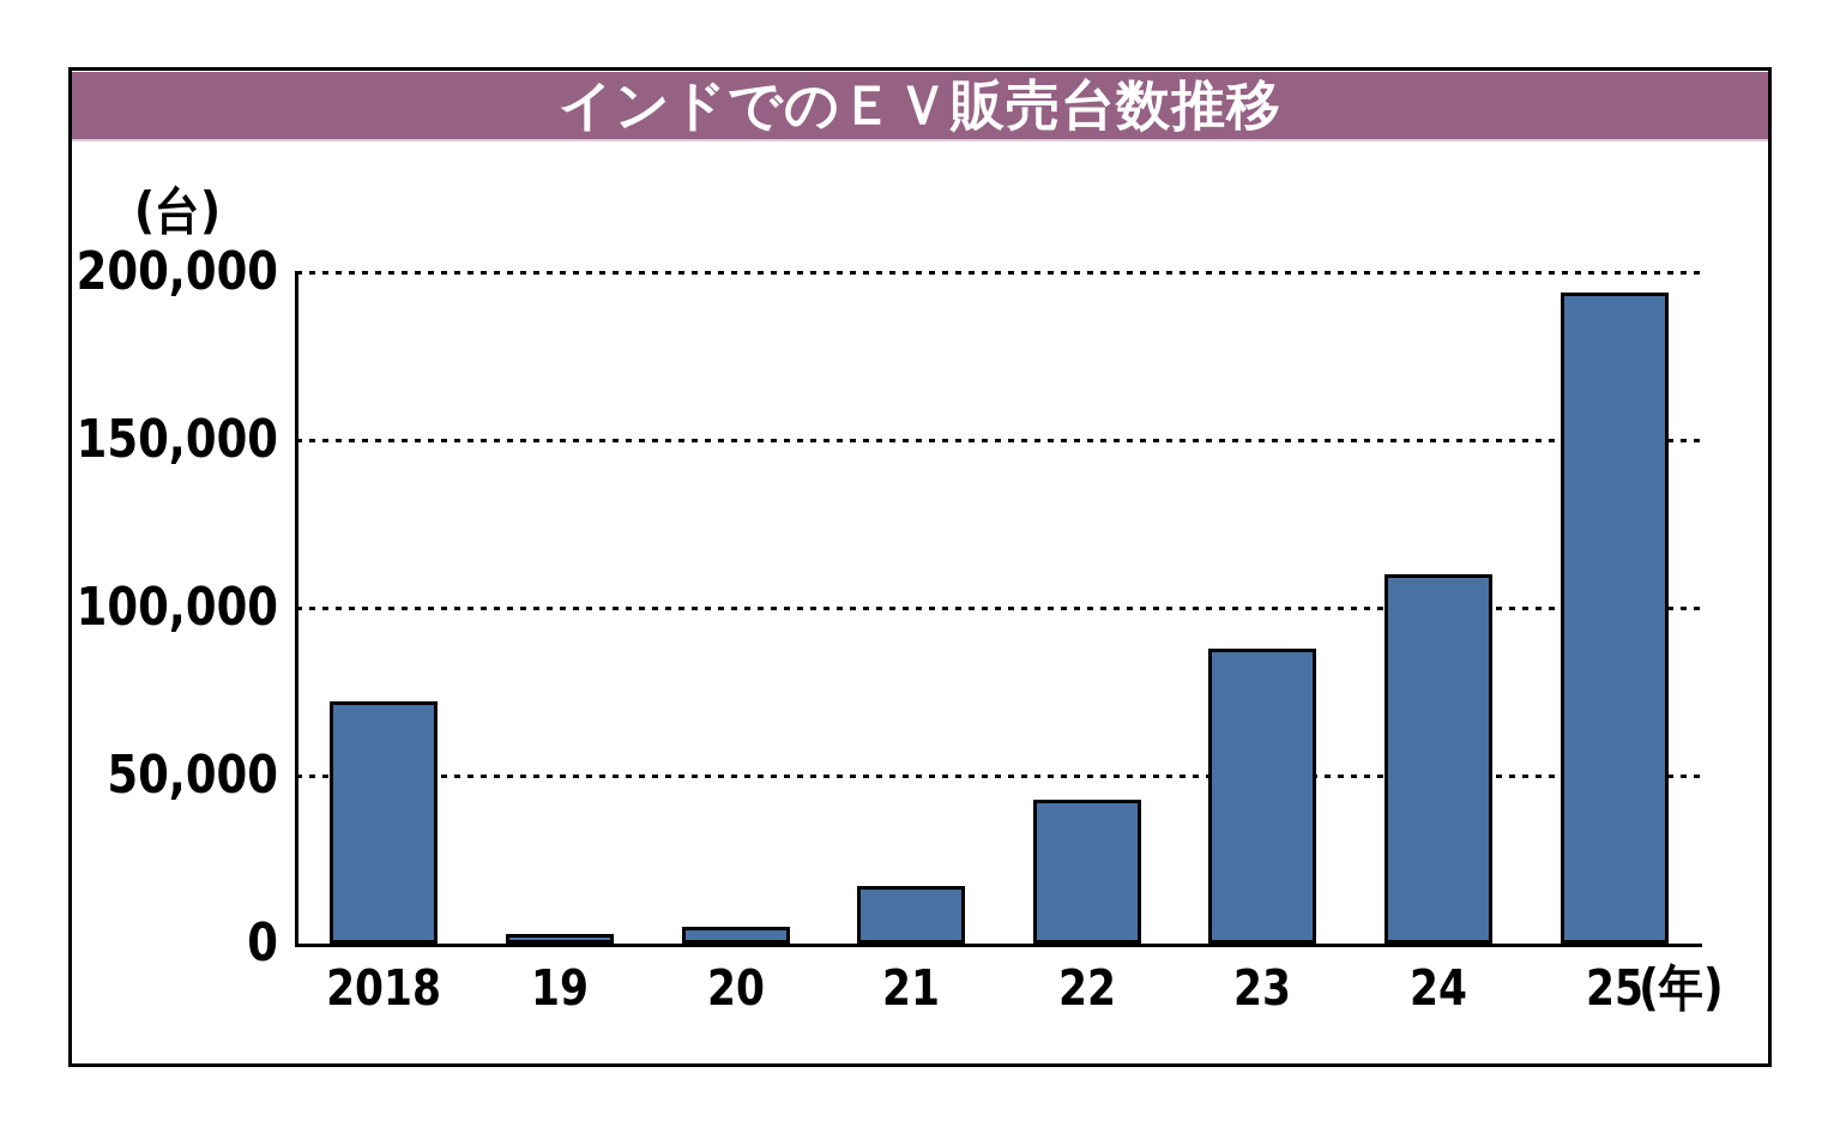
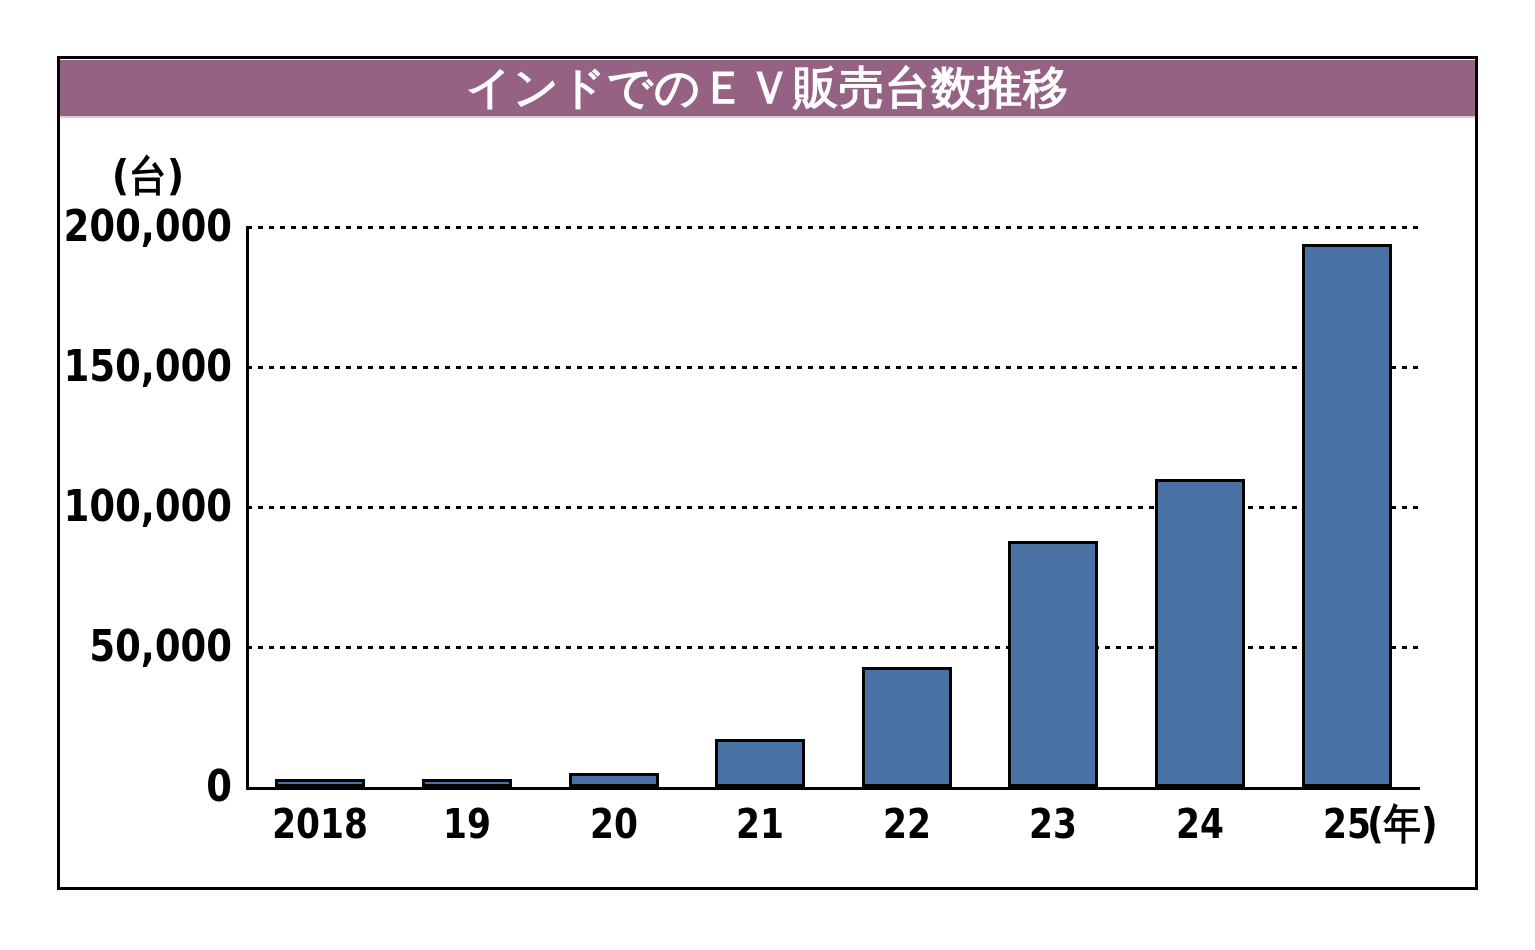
2018: 72000 -> 3000
